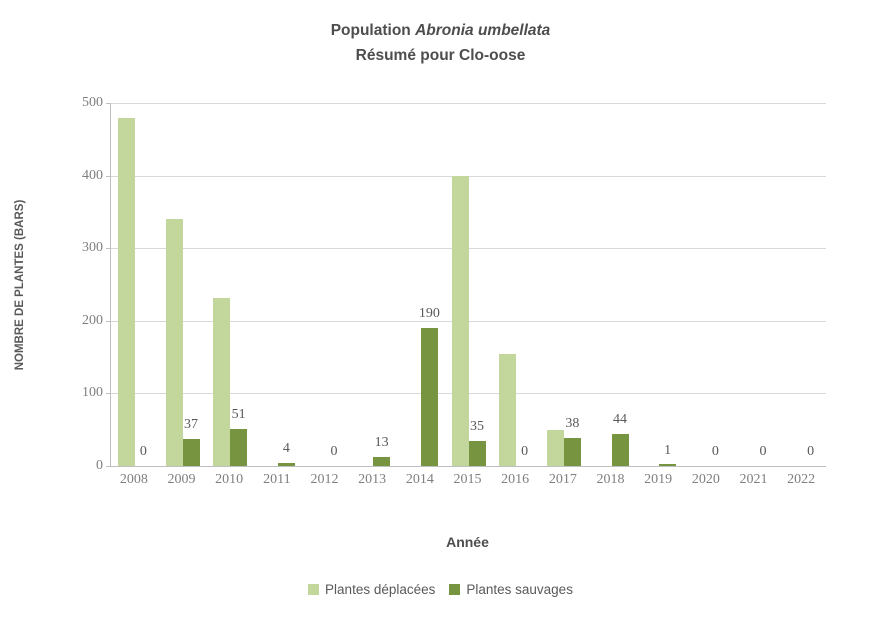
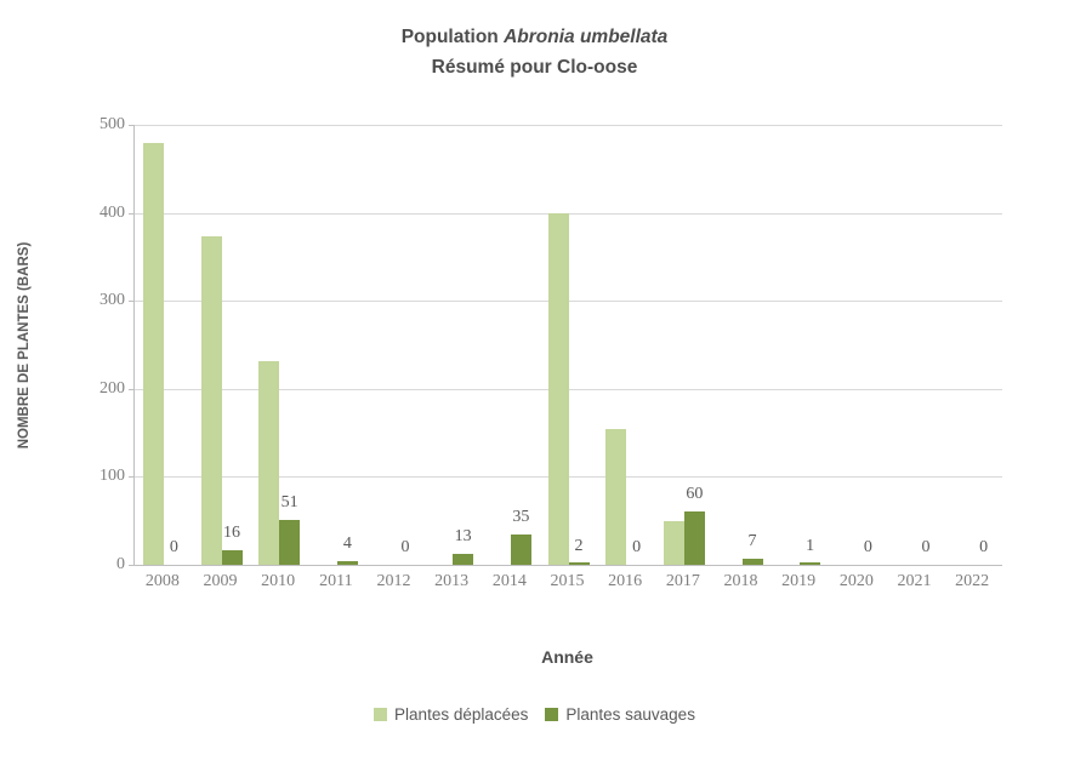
Plantes déplacées/2009: 340 -> 370
Plantes sauvages/2009: 37 -> 16
Plantes sauvages/2014: 190 -> 35
Plantes sauvages/2015: 35 -> 2
Plantes sauvages/2017: 38 -> 60
Plantes sauvages/2018: 44 -> 7
